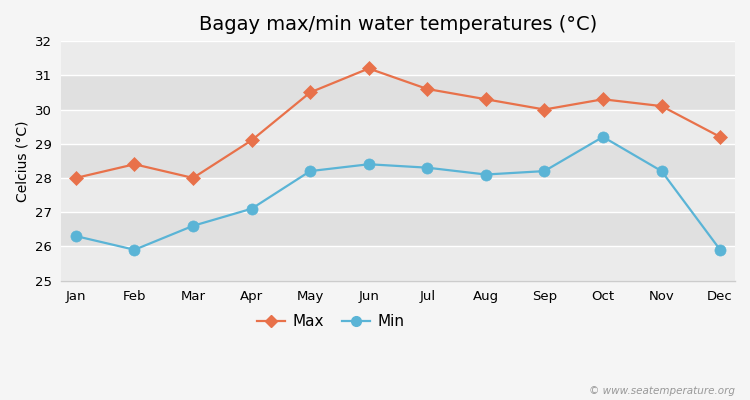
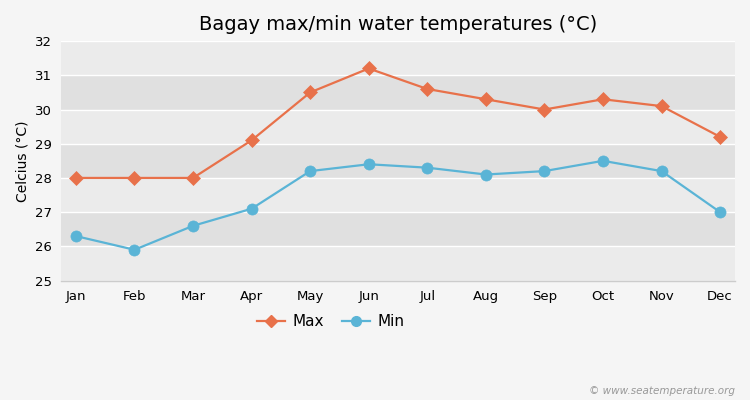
Max/Feb: 28.4 -> 28.0
Min/Oct: 29.2 -> 28.5
Min/Dec: 25.9 -> 27.0
